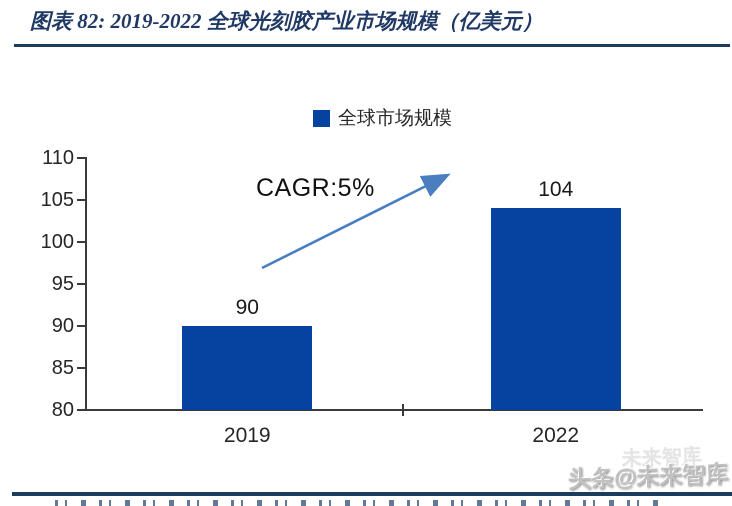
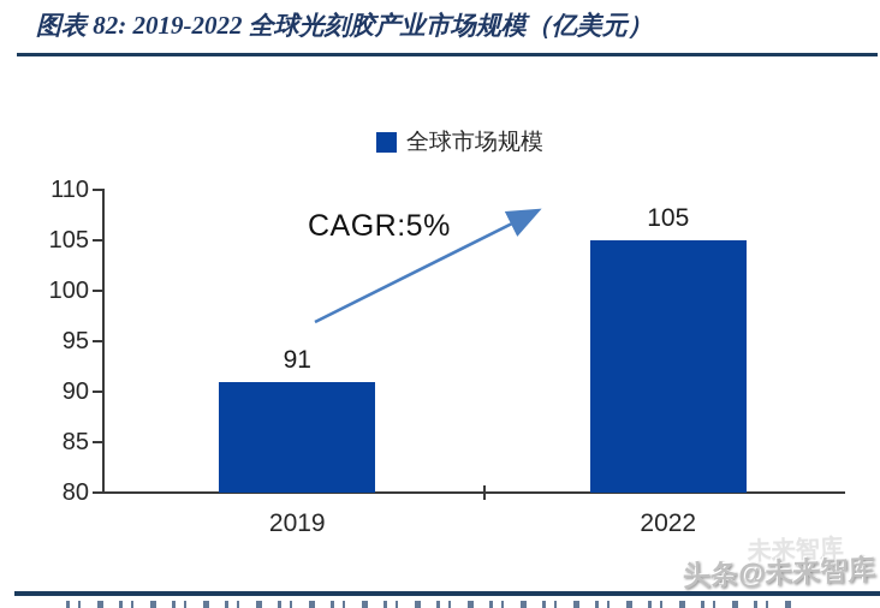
2019: 90 -> 91
2022: 104 -> 105
